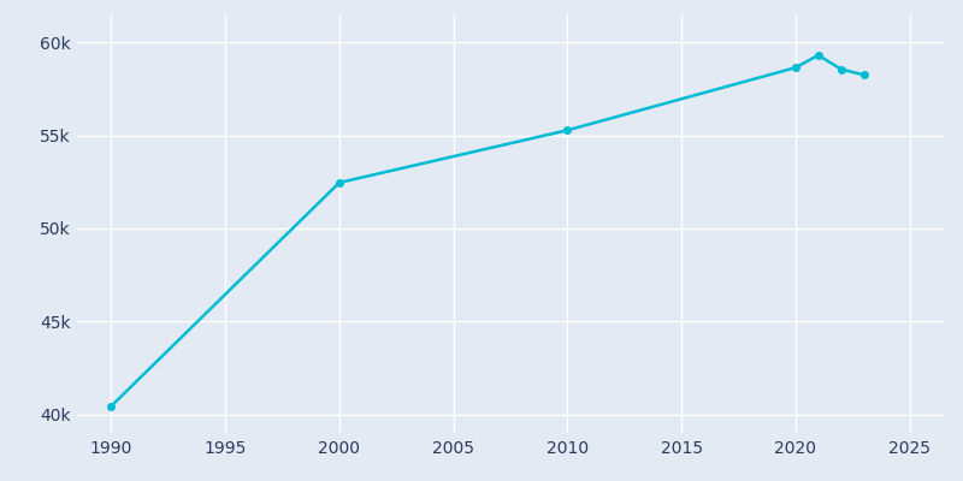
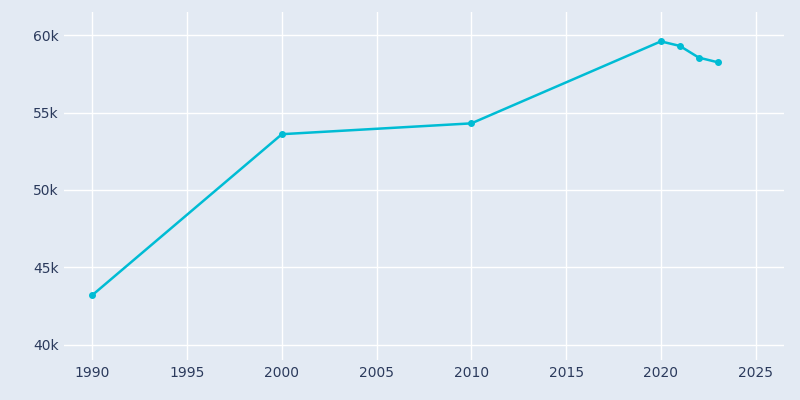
1990: 40.4k -> 43.2k
2000: 52.5k -> 53.6k
2010: 55.3k -> 54.3k
2020: 58.6k -> 59.6k
